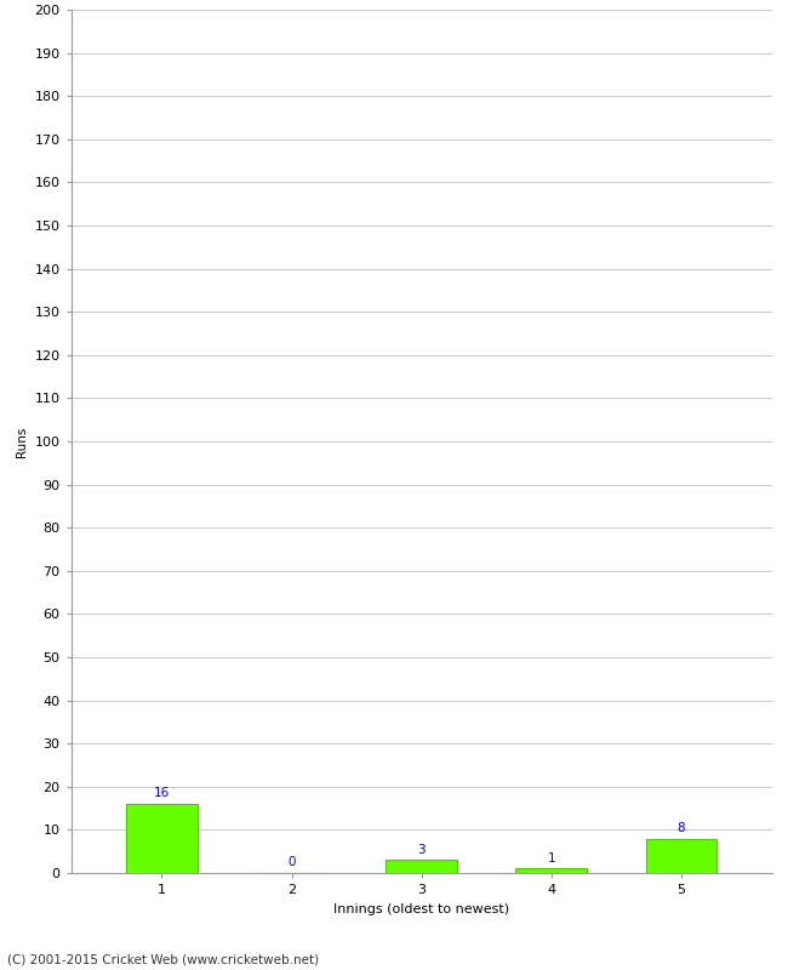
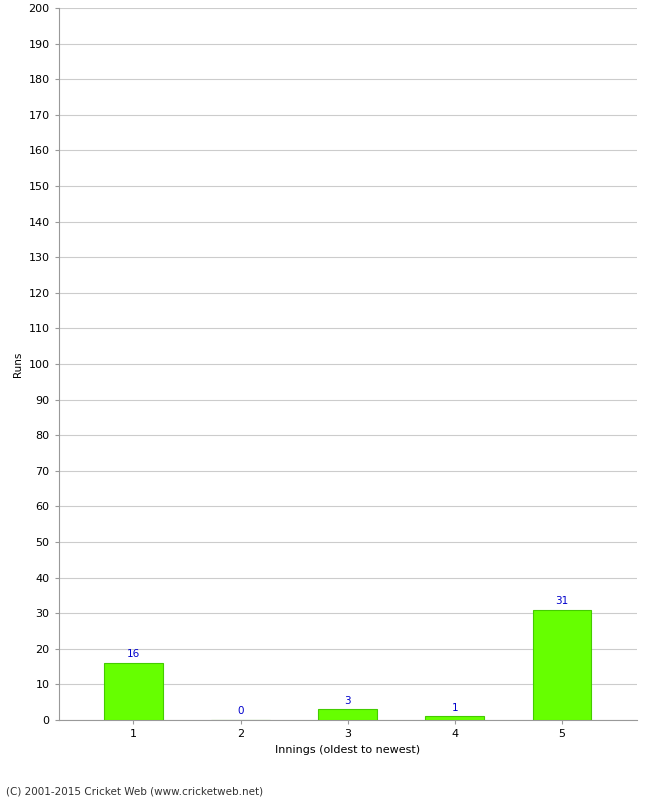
5: 8 -> 31
